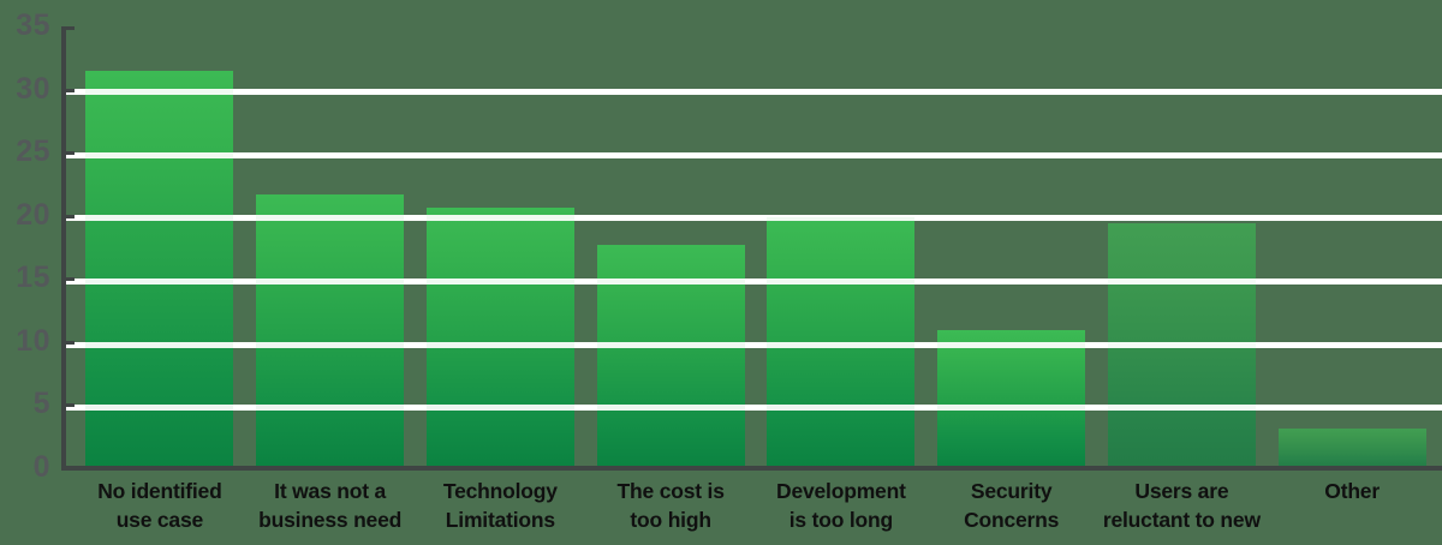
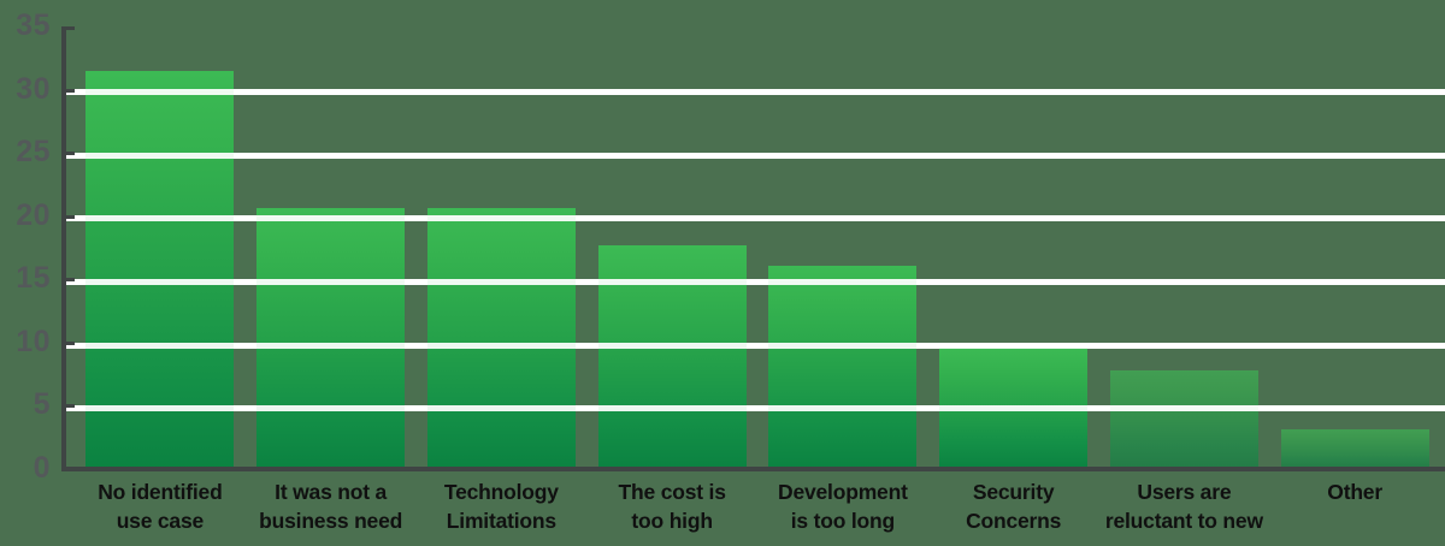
It was not a business need: 21.7 -> 20.6
Development is too long: 19.9 -> 16.1
Security Concerns: 10.9 -> 9.6
Users are reluctant to new: 19.4 -> 7.8
